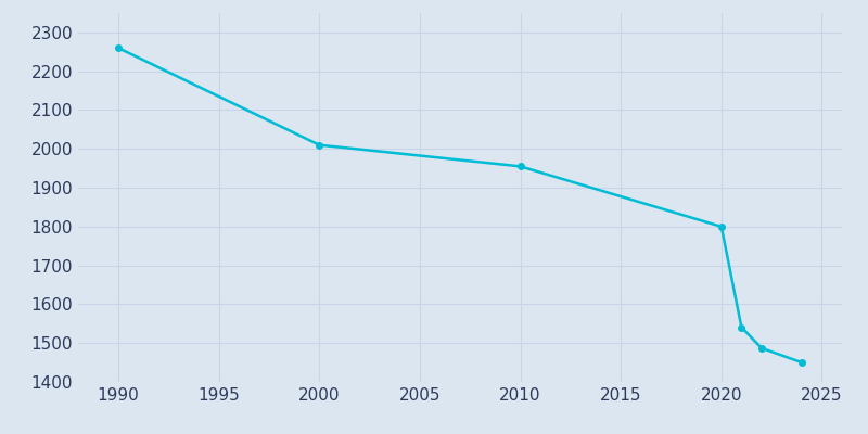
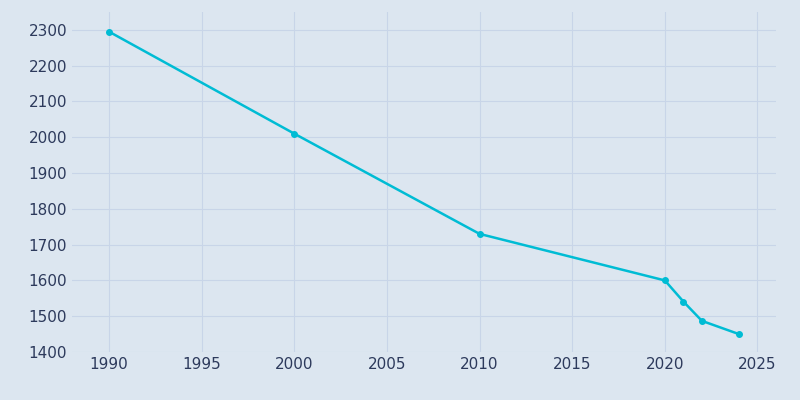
1990: 2260 -> 2295
2010: 1955 -> 1730
2020: 1800 -> 1600
